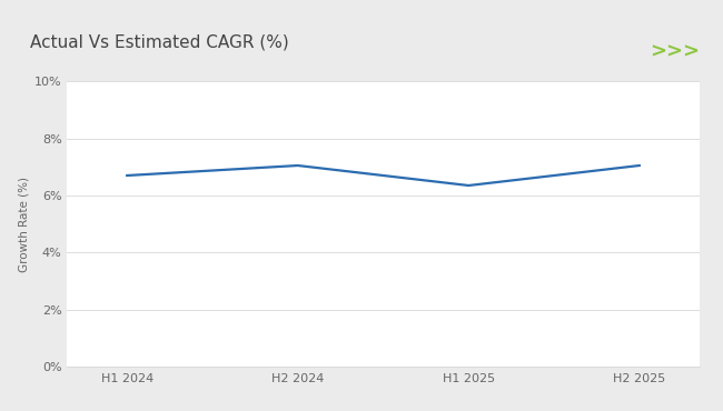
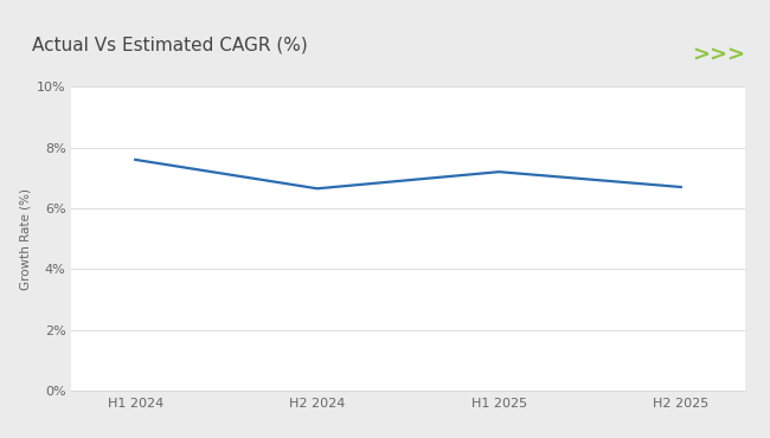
H1 2024: 6.70% -> 7.60%
H2 2024: 7.05% -> 6.65%
H1 2025: 6.35% -> 7.20%
H2 2025: 7.05% -> 6.70%
